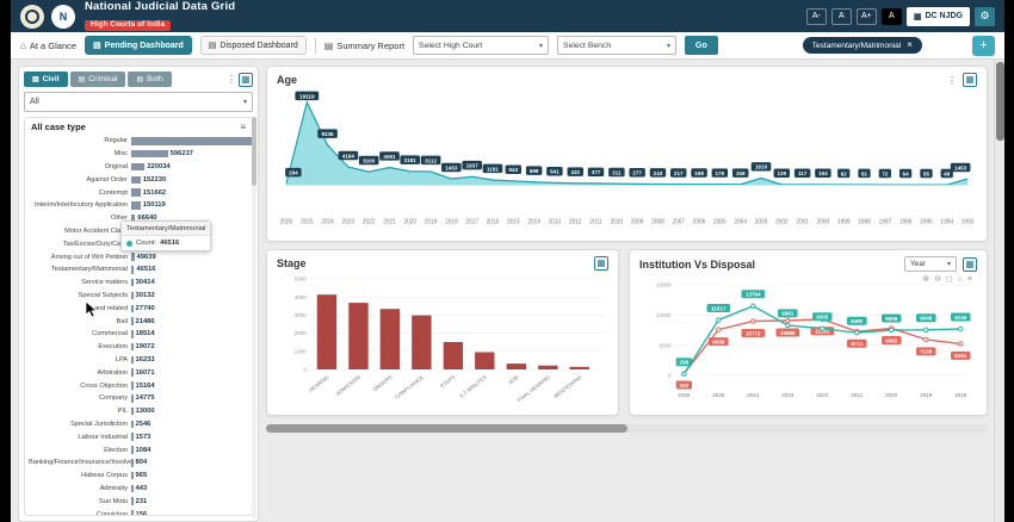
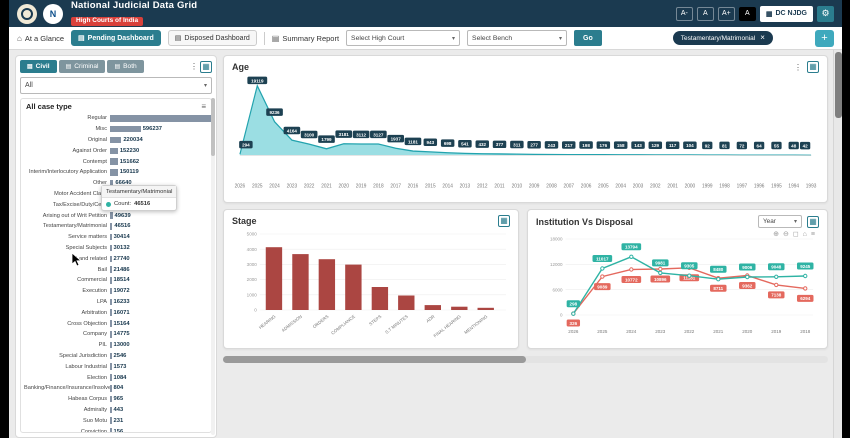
Age/2021: 4061 -> 1799
Age/2018: 1453 -> 3127
Age/2003: 1610 -> 143
Age/1993: 1453 -> 42
